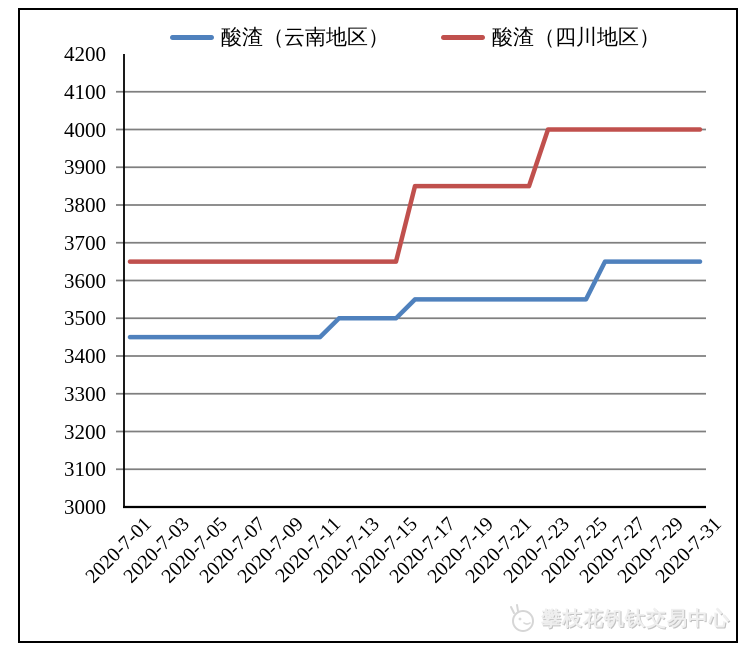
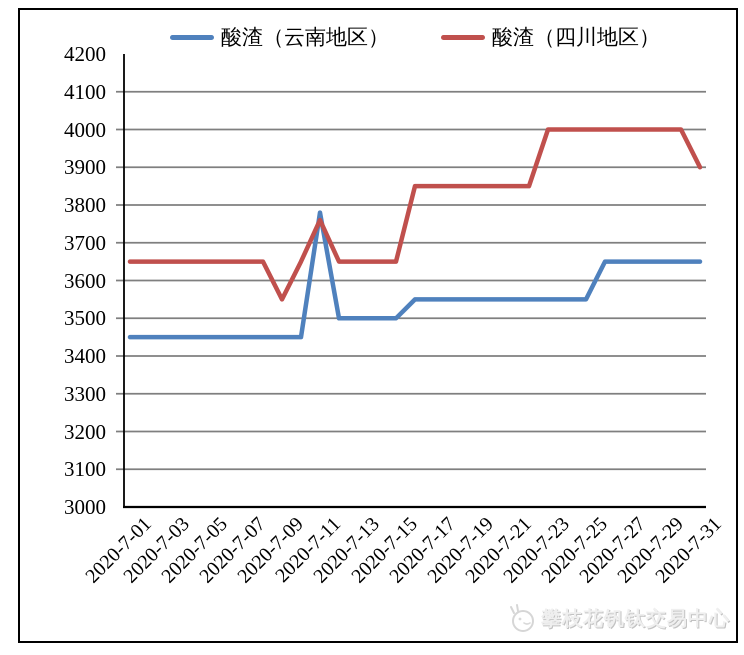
酸渣（四川地区）/2020-7-09: 3650 -> 3550
酸渣（云南地区）/2020-7-11: 3450 -> 3780
酸渣（四川地区）/2020-7-11: 3650 -> 3760
酸渣（四川地区）/2020-7-31: 4000 -> 3900
